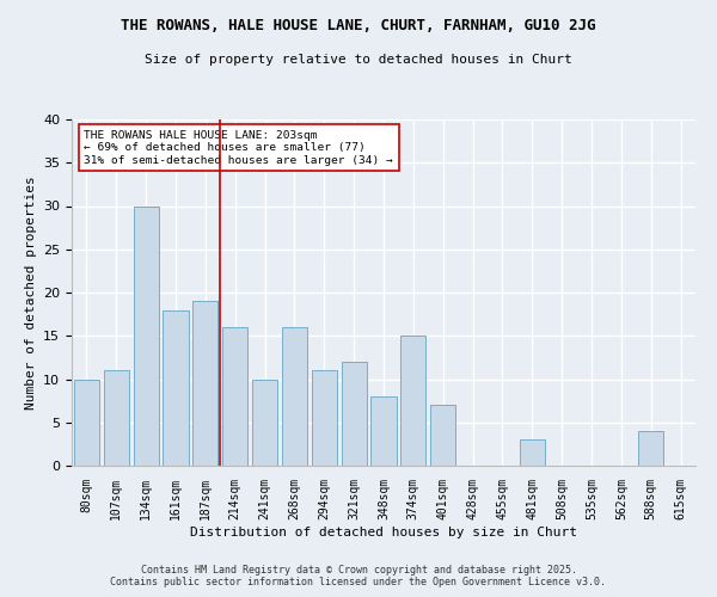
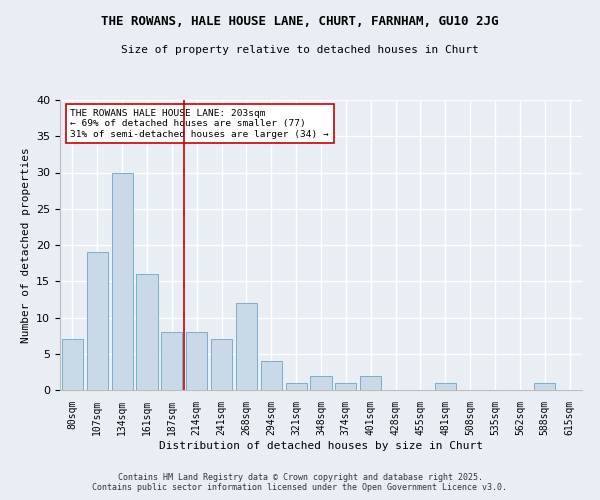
80sqm: 10 -> 7
107sqm: 11 -> 19
161sqm: 18 -> 16
187sqm: 19 -> 8
214sqm: 16 -> 8
241sqm: 10 -> 7
268sqm: 16 -> 12
294sqm: 11 -> 4
321sqm: 12 -> 1
348sqm: 8 -> 2
374sqm: 15 -> 1
401sqm: 7 -> 2
481sqm: 3 -> 1
588sqm: 4 -> 1
